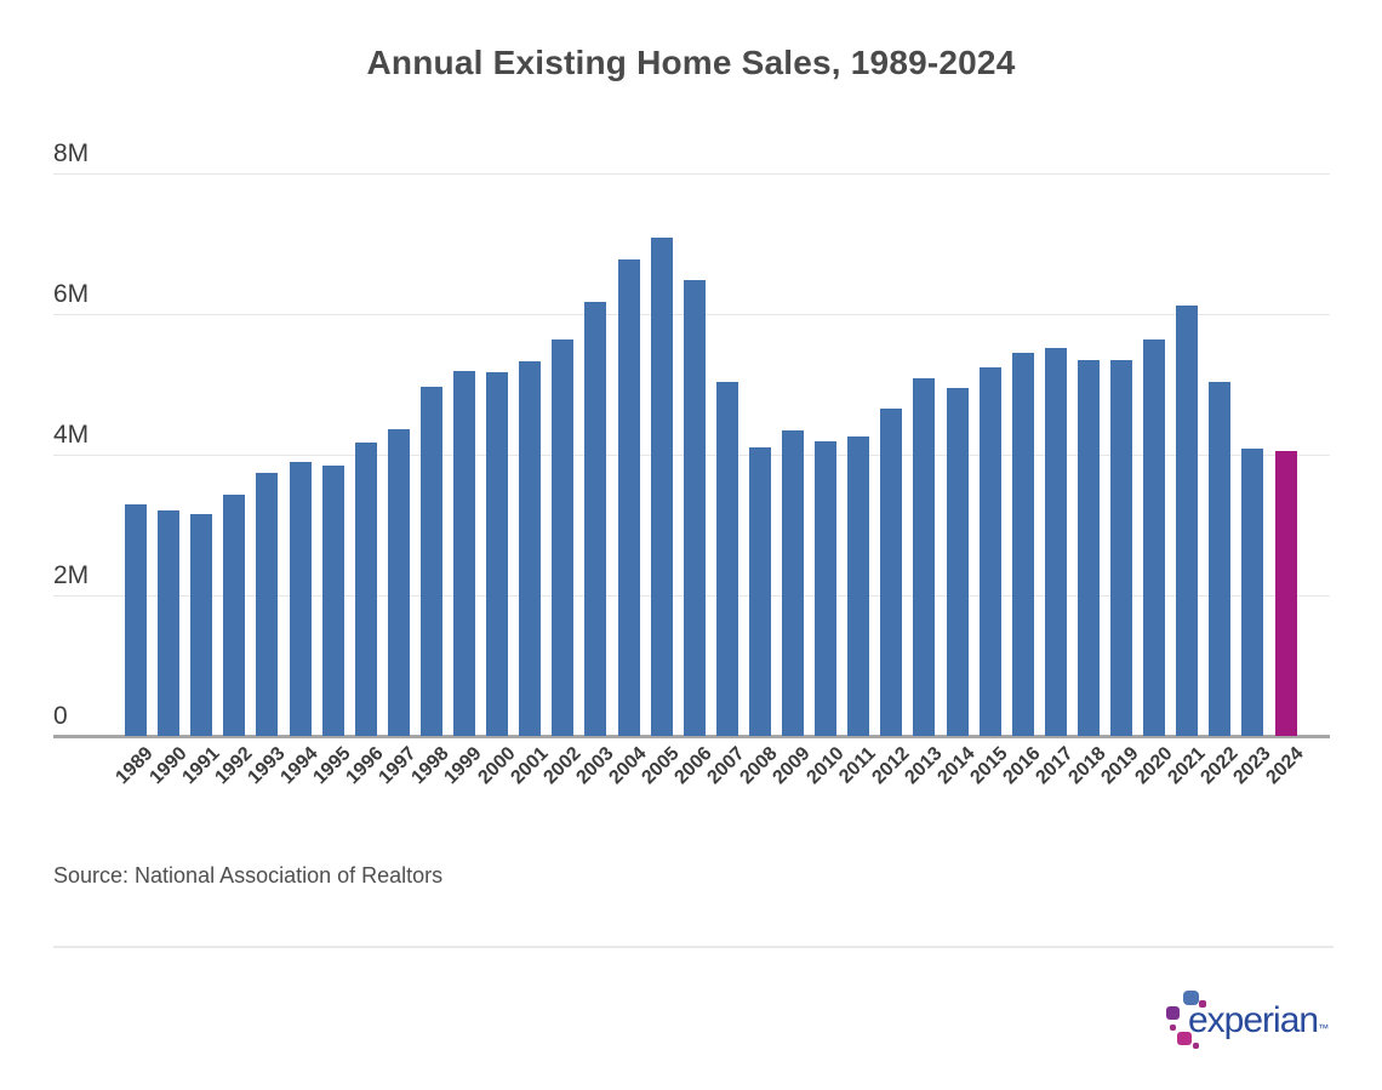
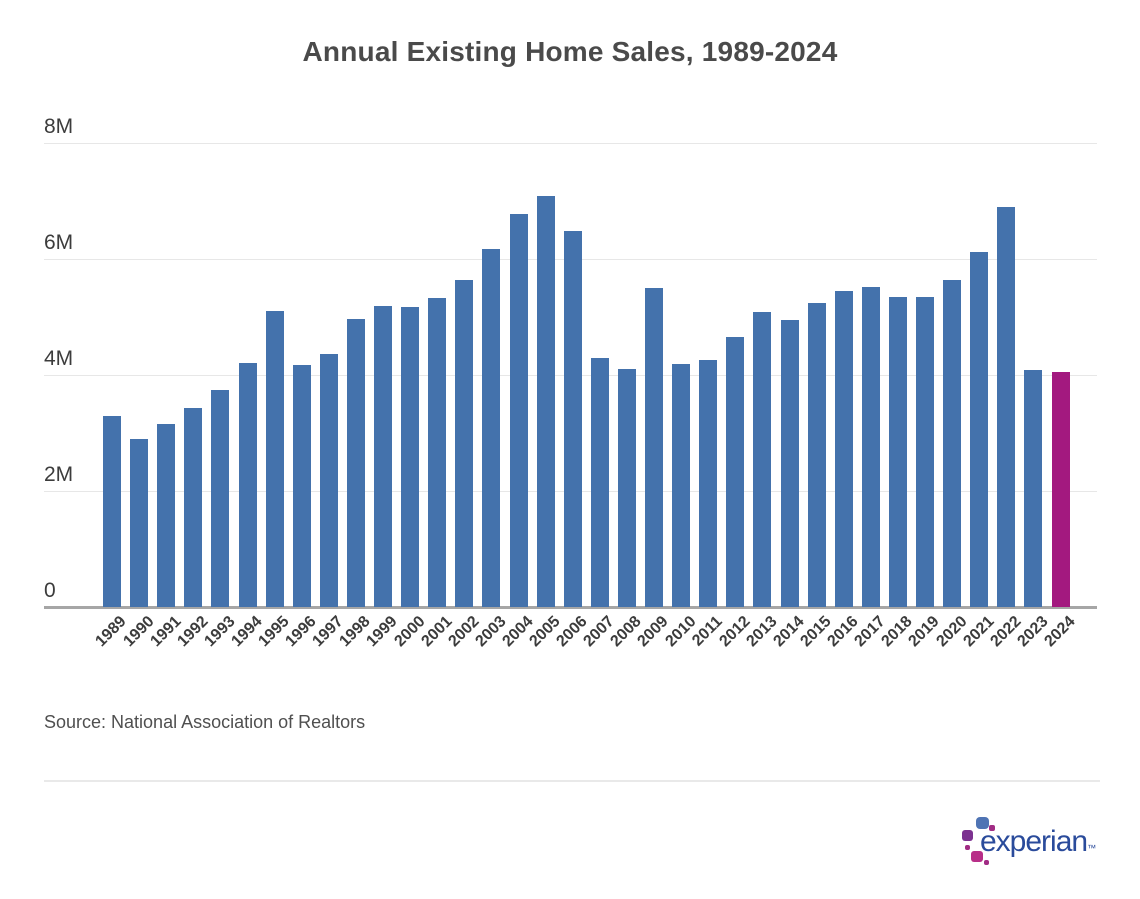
1990: 3.2M -> 2.9M
1994: 3.9M -> 4.2M
1995: 3.9M -> 5.1M
2007: 5.0M -> 4.3M
2009: 4.3M -> 5.5M
2022: 5.0M -> 6.9M
